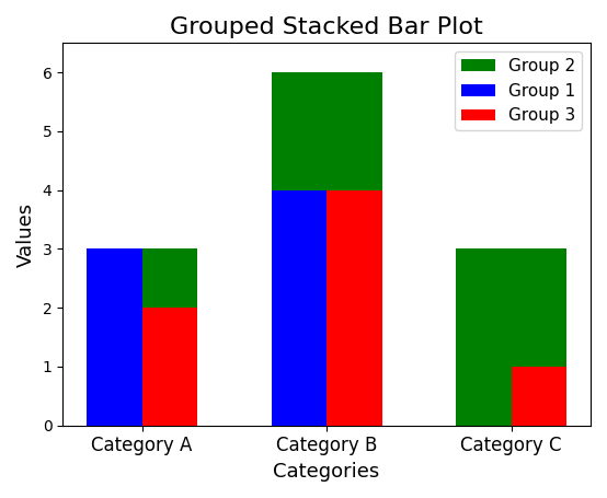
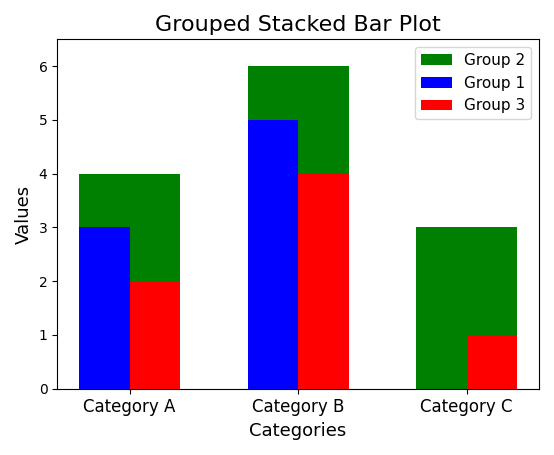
Group 2/Category A: 3 -> 4
Group 1/Category B: 4 -> 5
